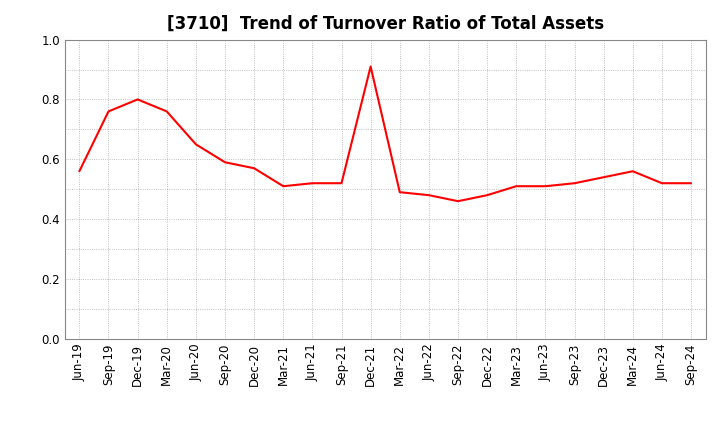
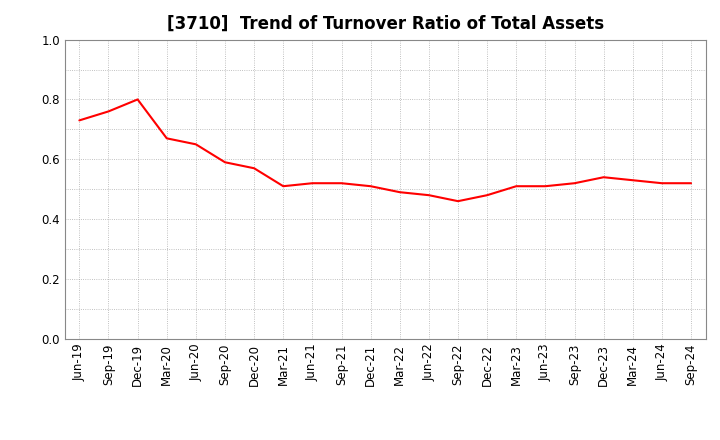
Jun-19: 0.56 -> 0.73
Mar-20: 0.76 -> 0.67
Dec-21: 0.91 -> 0.51
Mar-24: 0.56 -> 0.53
